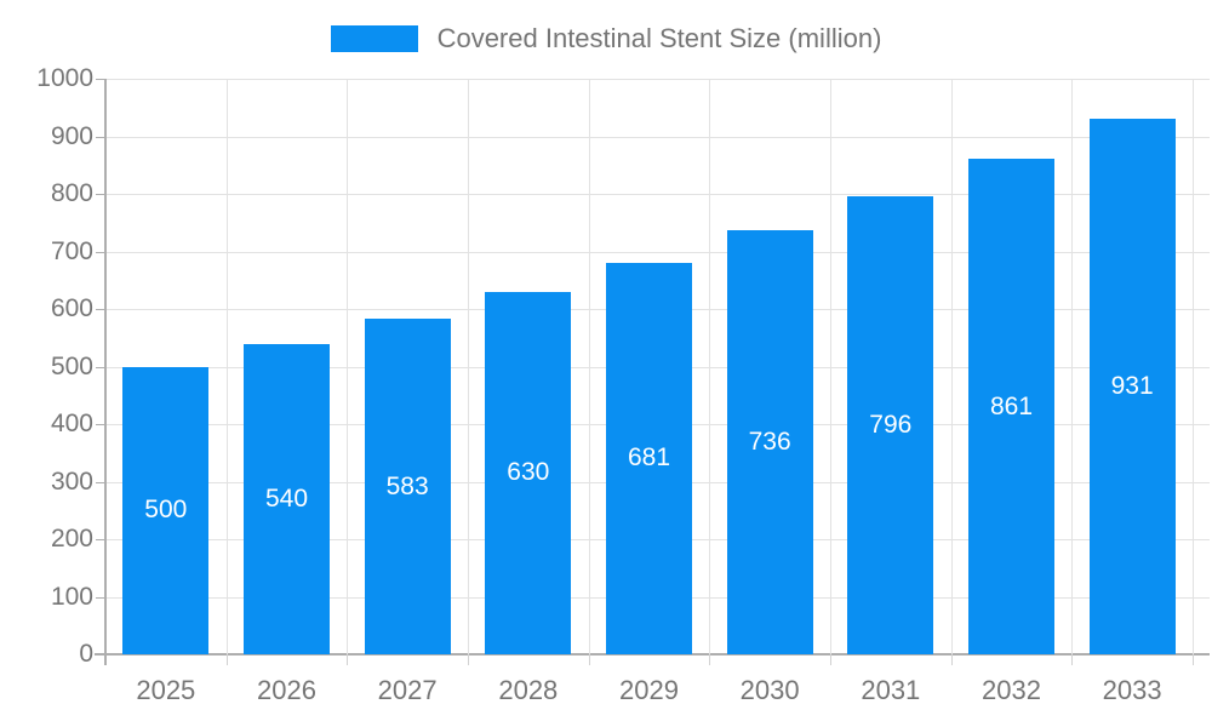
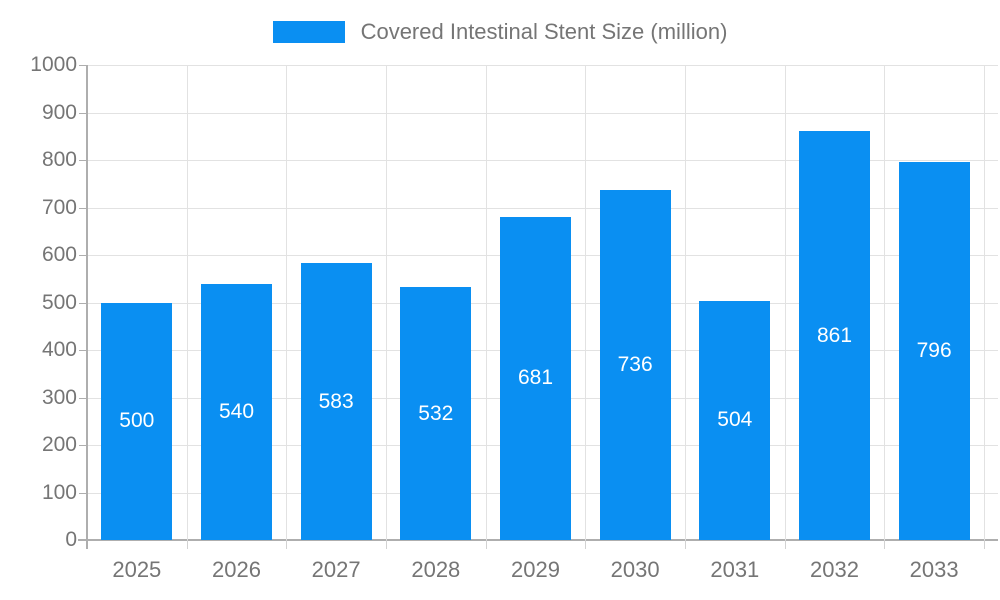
2028: 630 -> 532
2031: 796 -> 504
2033: 931 -> 796
